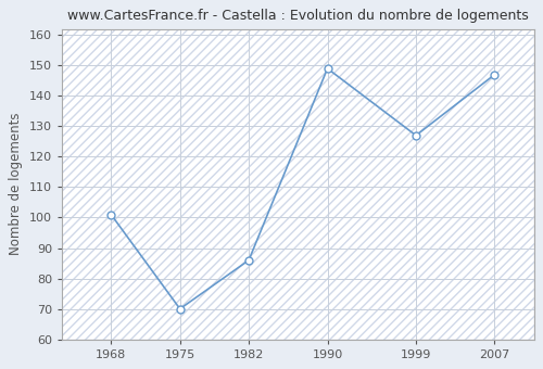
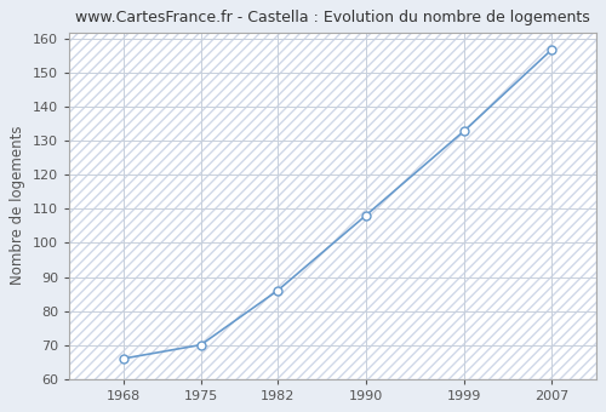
1968: 101 -> 66
1990: 149 -> 108
1999: 127 -> 133
2007: 147 -> 157
